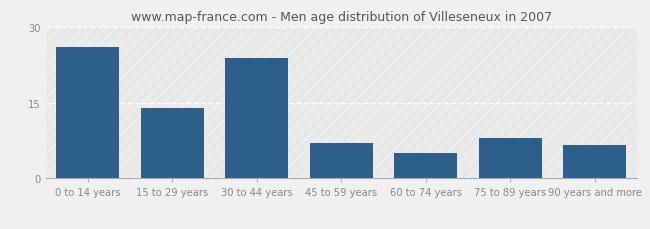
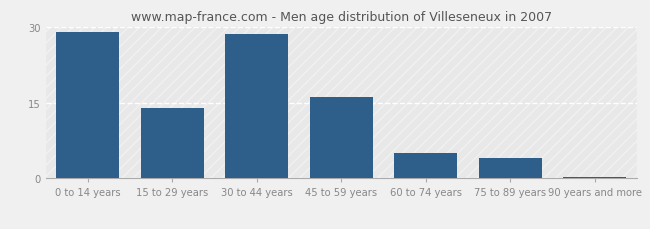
0 to 14 years: 26.0 -> 29.0
30 to 44 years: 23.8 -> 28.5
45 to 59 years: 7.0 -> 16.0
75 to 89 years: 8.0 -> 4.0
90 years and more: 6.6 -> 0.3
